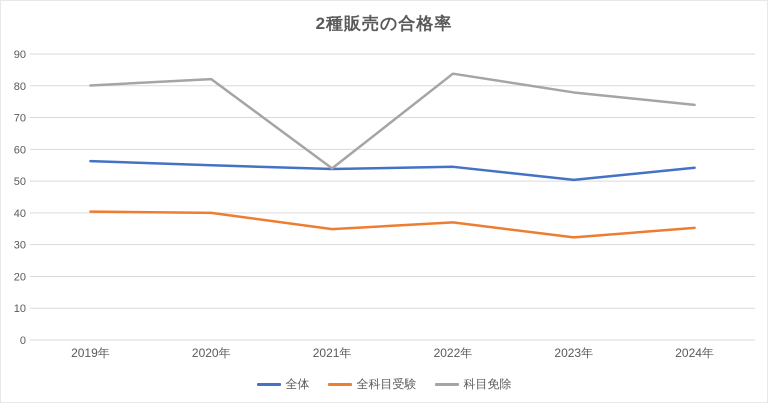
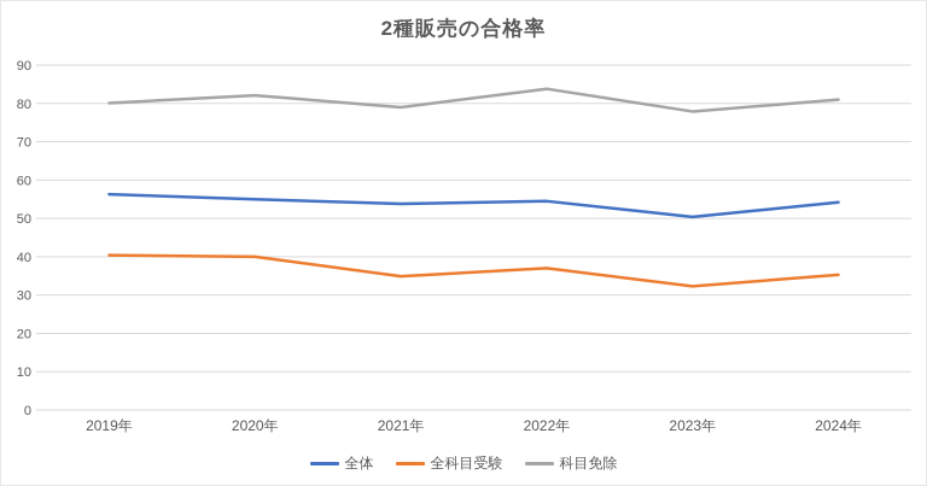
科目免除/2021年: 54 -> 79
科目免除/2024年: 74 -> 81
